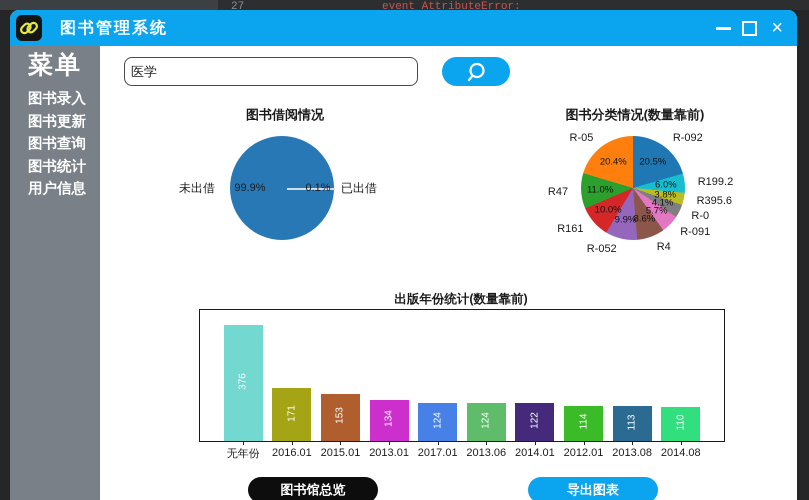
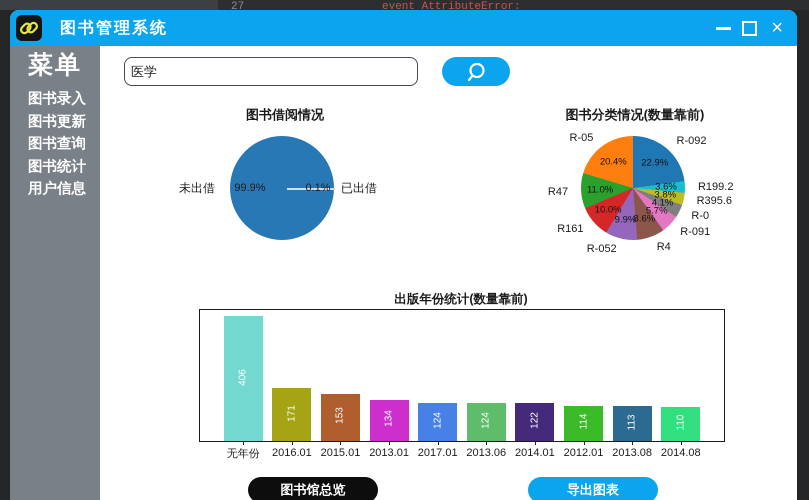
图书分类情况(数量靠前)/R-092: 20.5% -> 22.9%
图书分类情况(数量靠前)/R199.2: 6.0% -> 3.6%
出版年份统计(数量靠前)/无年份: 376 -> 406
